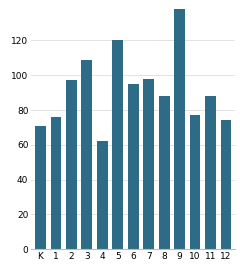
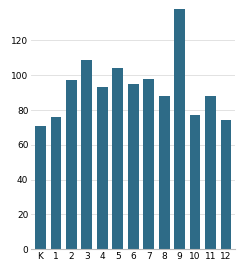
4: 62 -> 93
5: 120 -> 104
